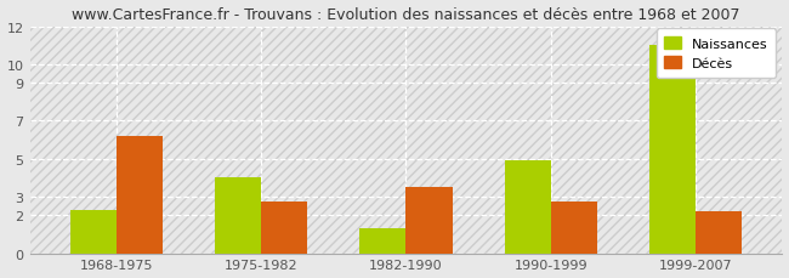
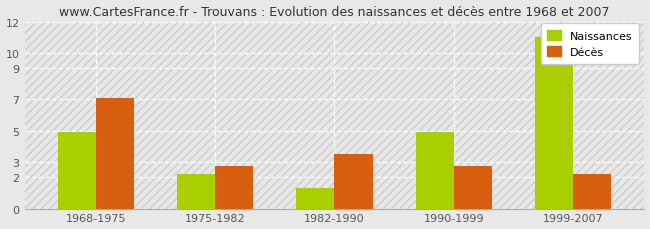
Naissances/1968-1975: 2.3 -> 4.9
Décès/1968-1975: 6.2 -> 7.1
Naissances/1975-1982: 4.0 -> 2.2
